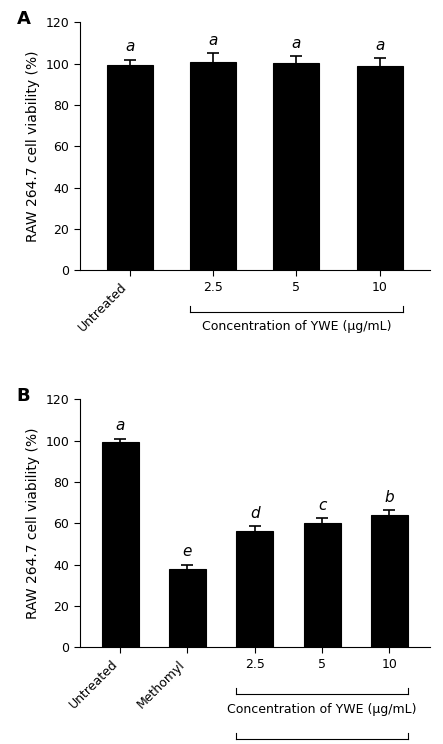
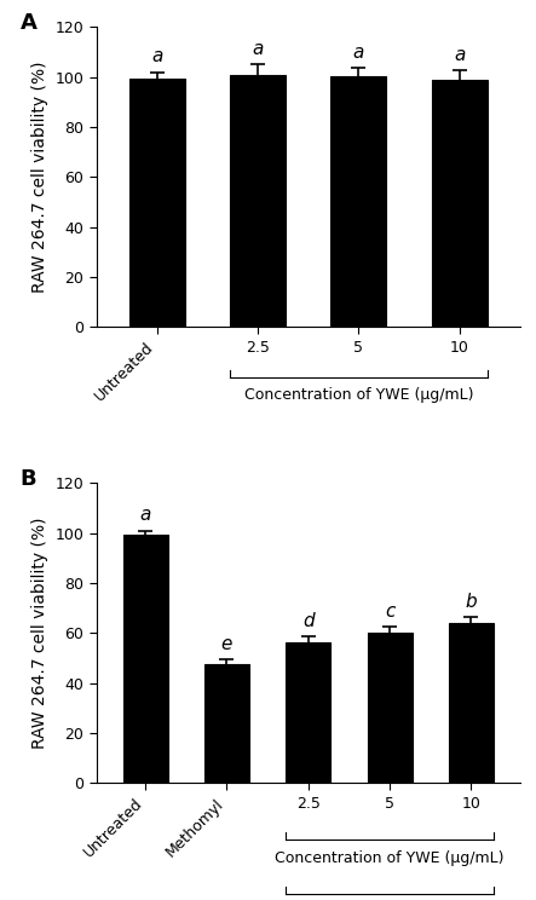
Methomyl: 38.0 -> 47.5
